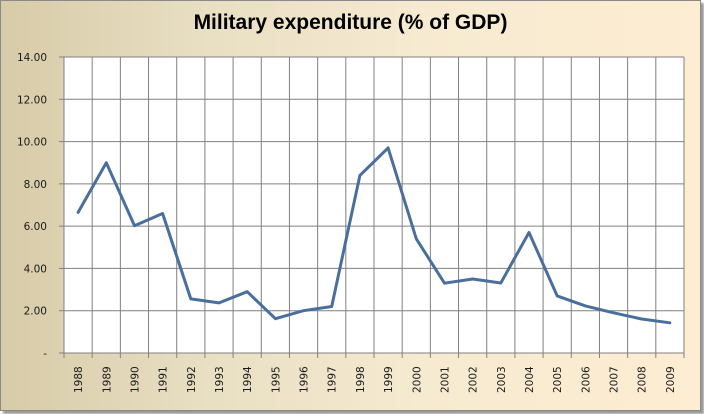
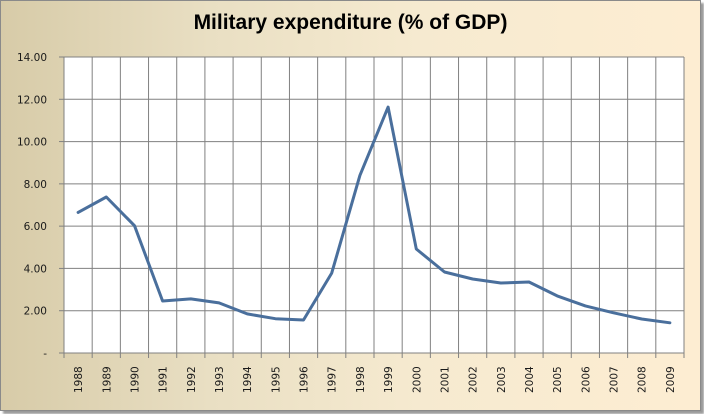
1989: 9.0 -> 7.4
1991: 6.6 -> 2.5
1994: 2.9 -> 1.9
1996: 2.0 -> 1.6
1997: 2.2 -> 3.8
1999: 9.7 -> 11.6
2000: 5.4 -> 4.9
2001: 3.3 -> 3.8
2004: 5.7 -> 3.4
